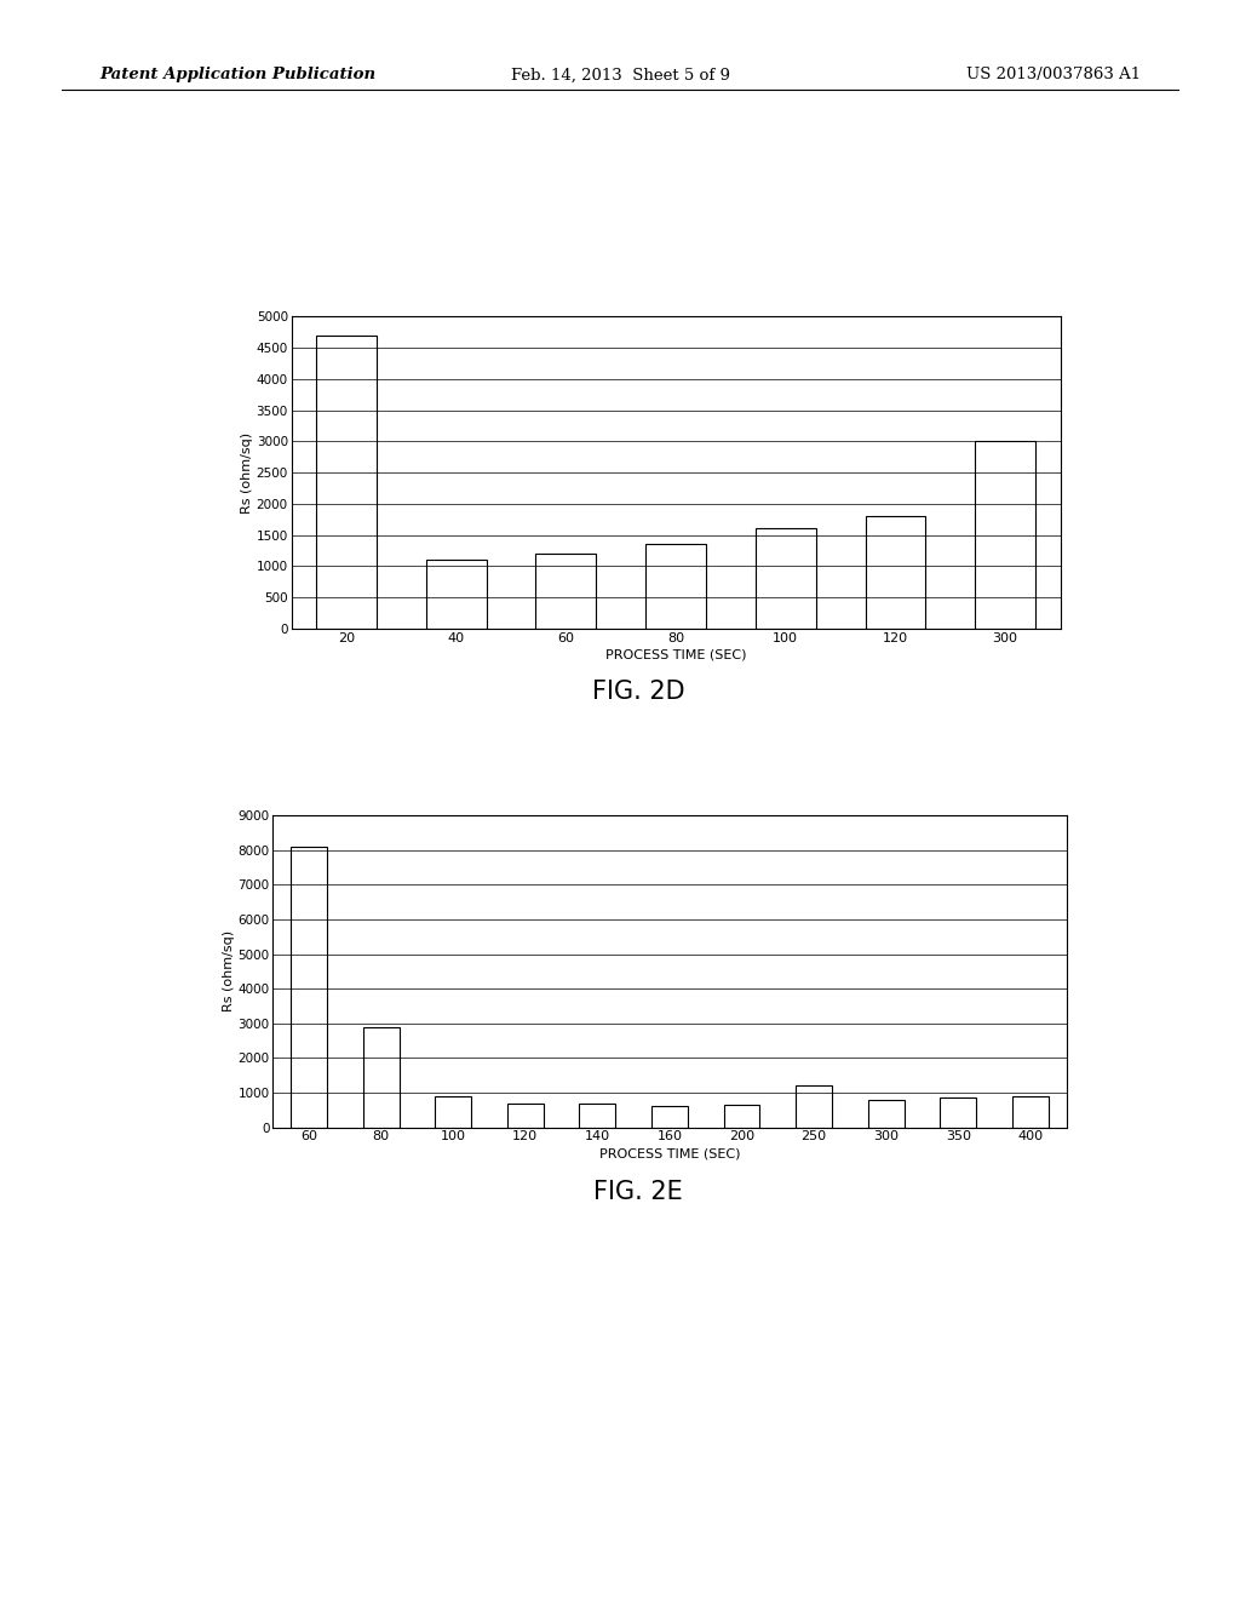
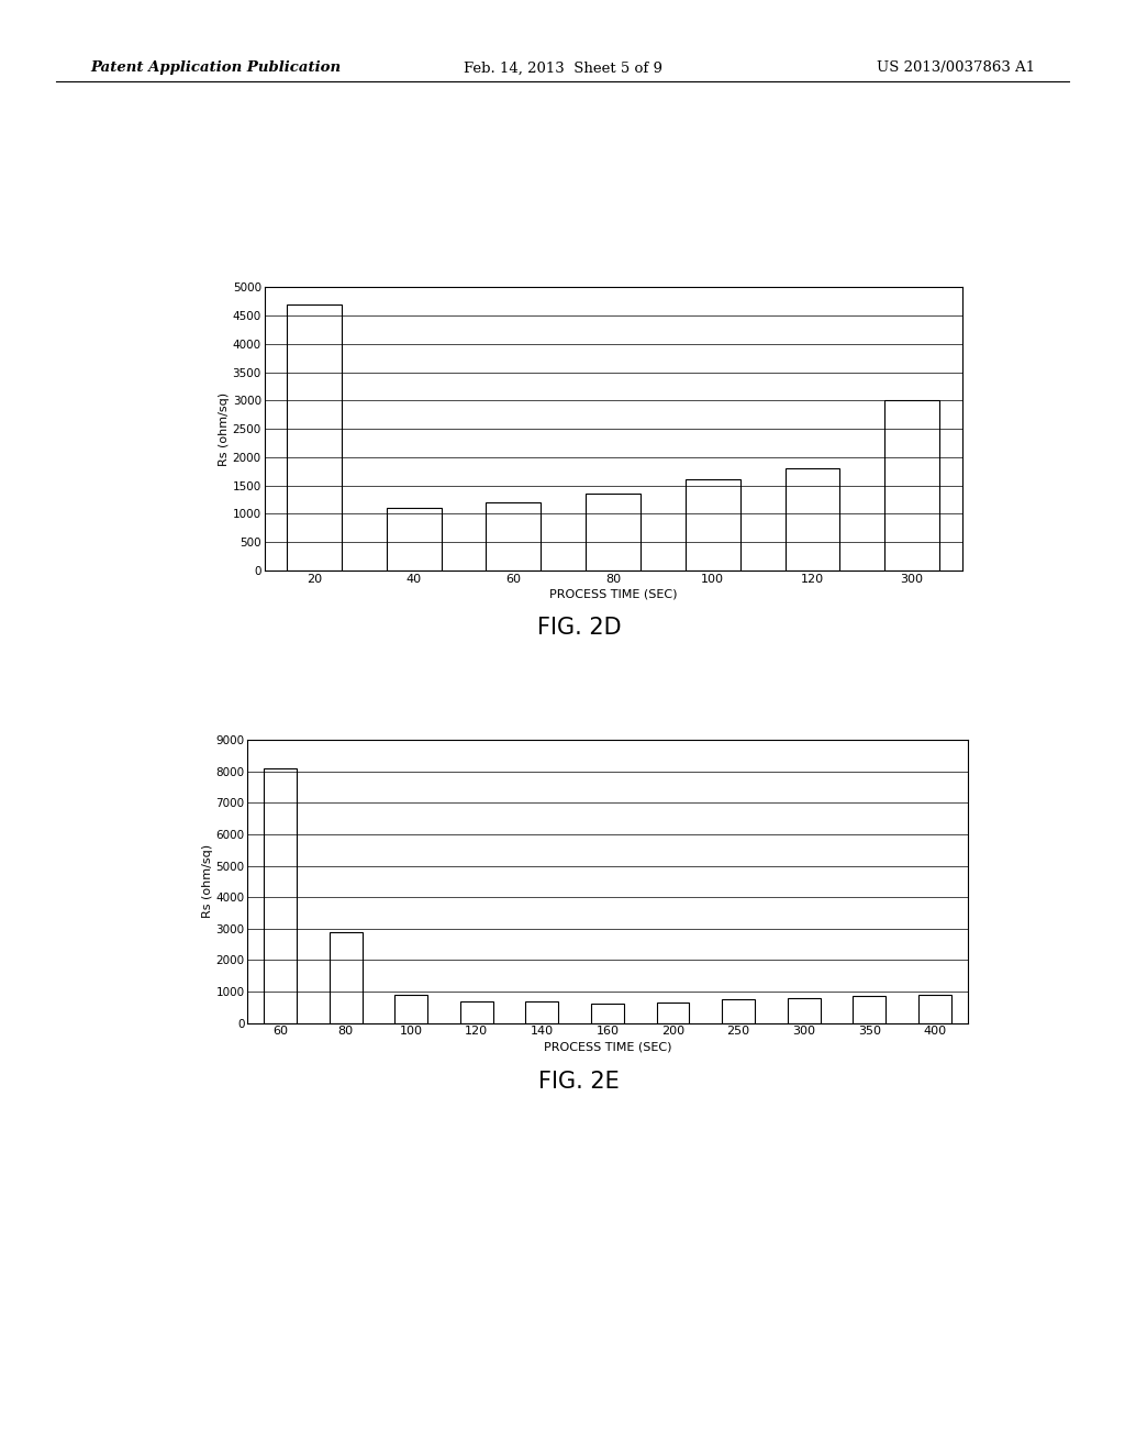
250: 1200 -> 750
